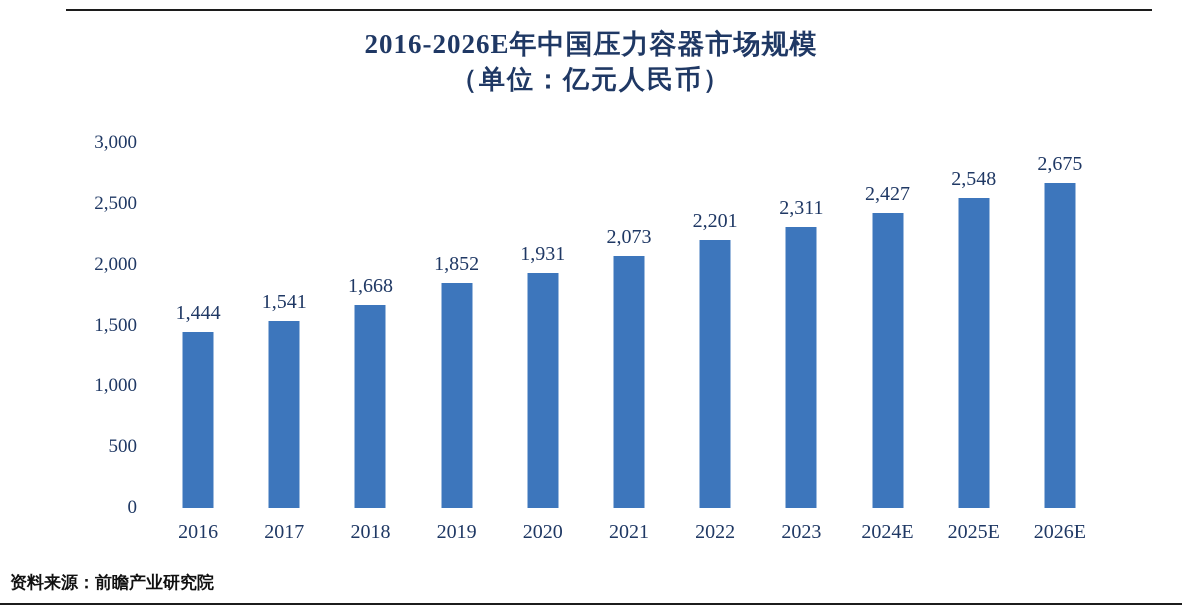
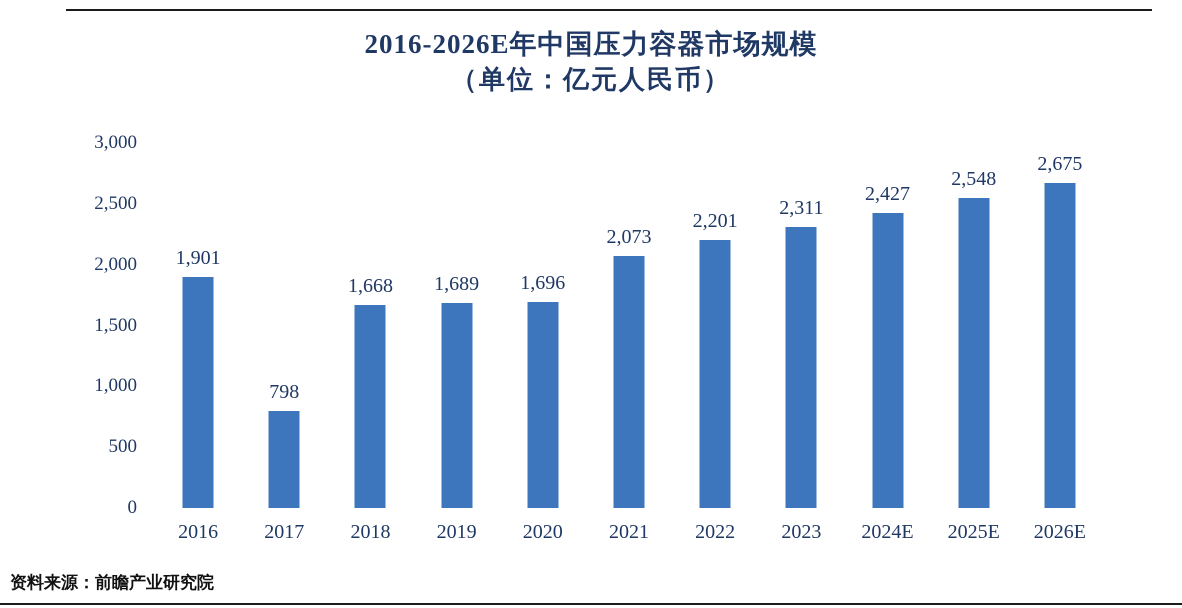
2016: 1,444 -> 1,901
2017: 1,541 -> 798
2019: 1,852 -> 1,689
2020: 1,931 -> 1,696
